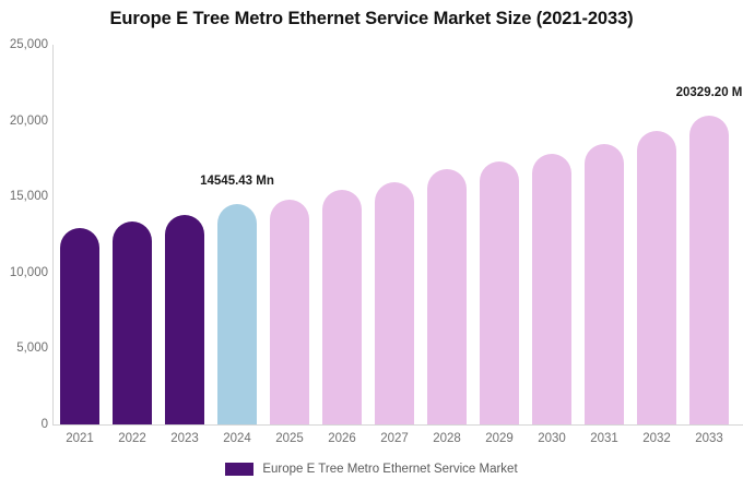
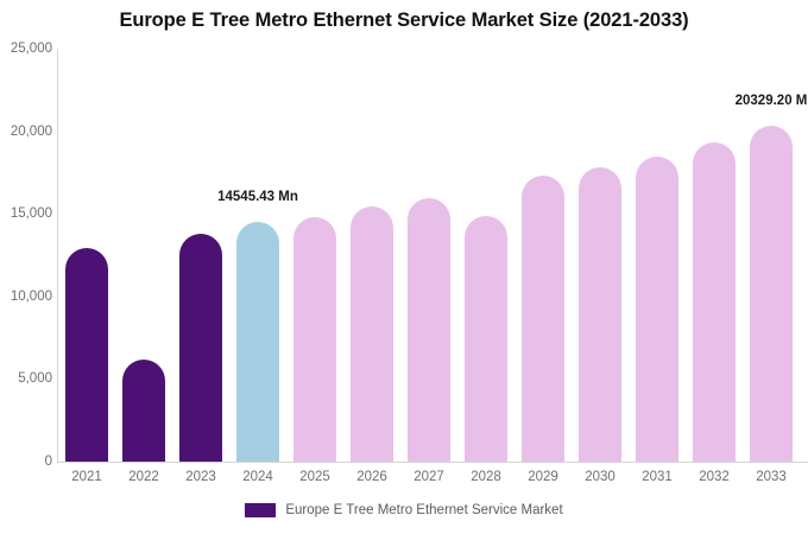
2022: 13400 -> 6200
2028: 16800 -> 14900
